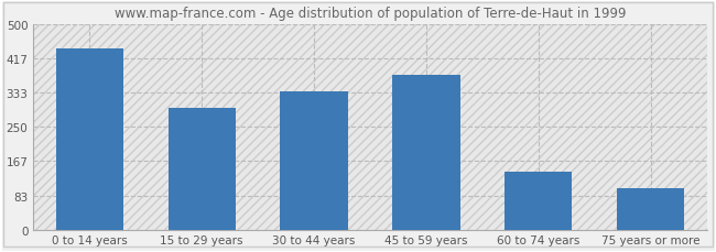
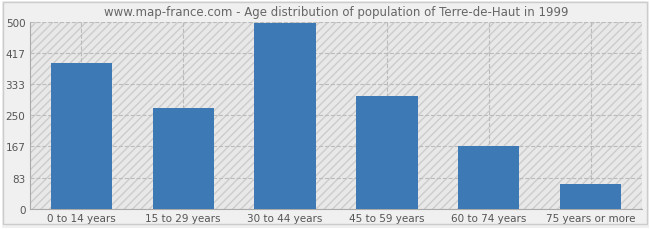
0 to 14 years: 440 -> 390
15 to 29 years: 295 -> 270
30 to 44 years: 335 -> 495
45 to 59 years: 375 -> 300
60 to 74 years: 140 -> 168
75 years or more: 100 -> 65
